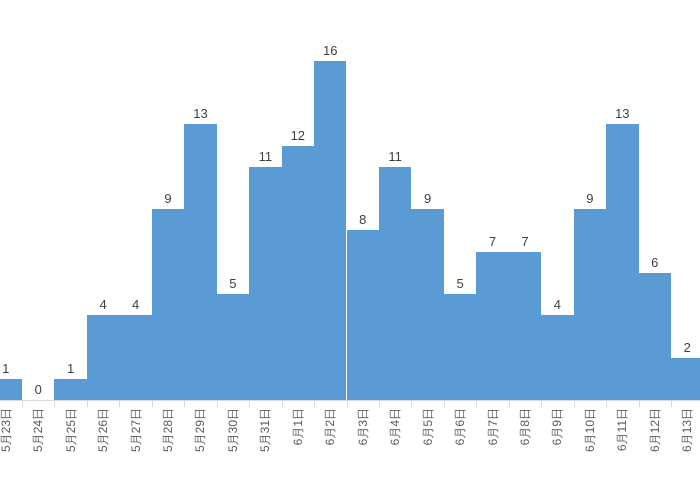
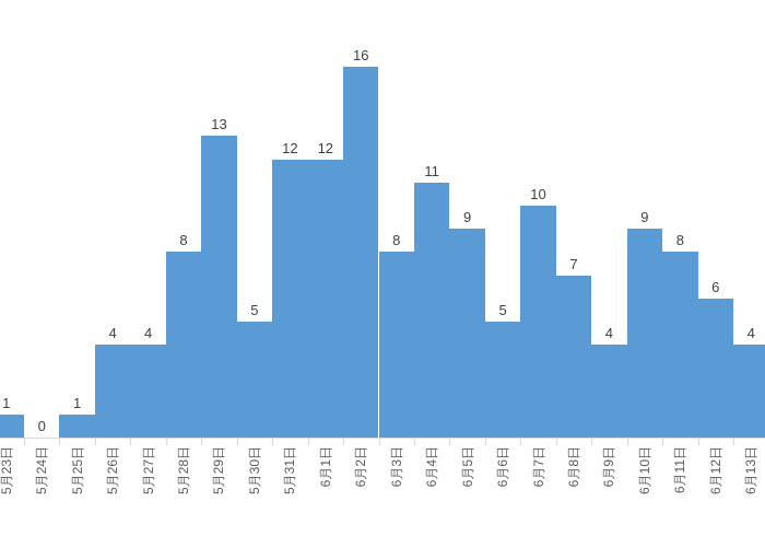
5月28日: 9 -> 8
5月31日: 11 -> 12
6月7日: 7 -> 10
6月11日: 13 -> 8
6月13日: 2 -> 4
